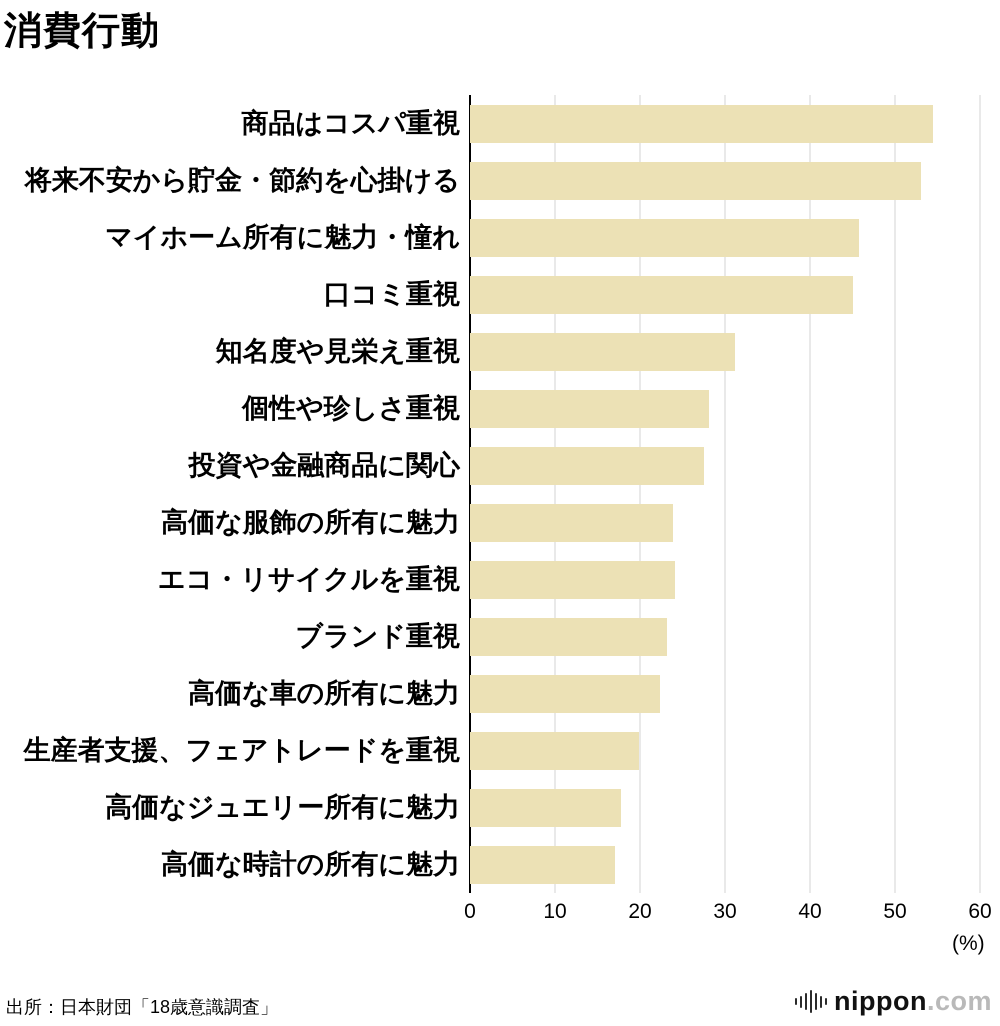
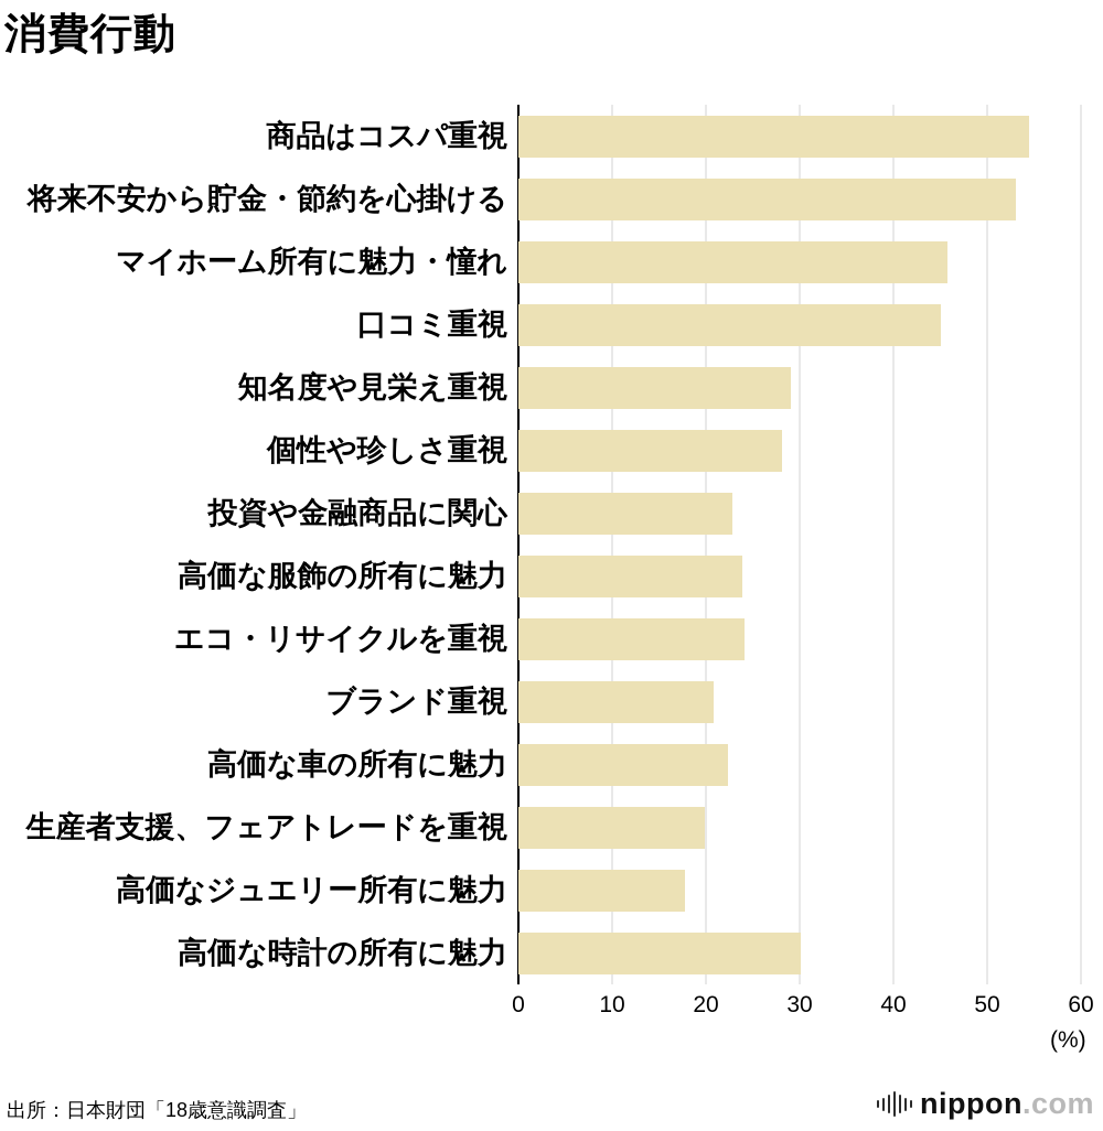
知名度や見栄え重視: 30 -> 28
投資や金融商品に関心: 26 -> 22
ブランド重視: 22 -> 20
高価な時計の所有に魅力: 16 -> 29
